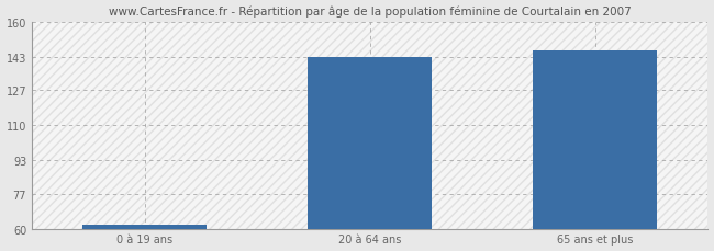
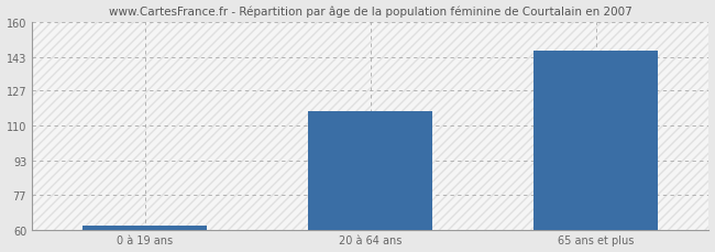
20 à 64 ans: 143 -> 117
